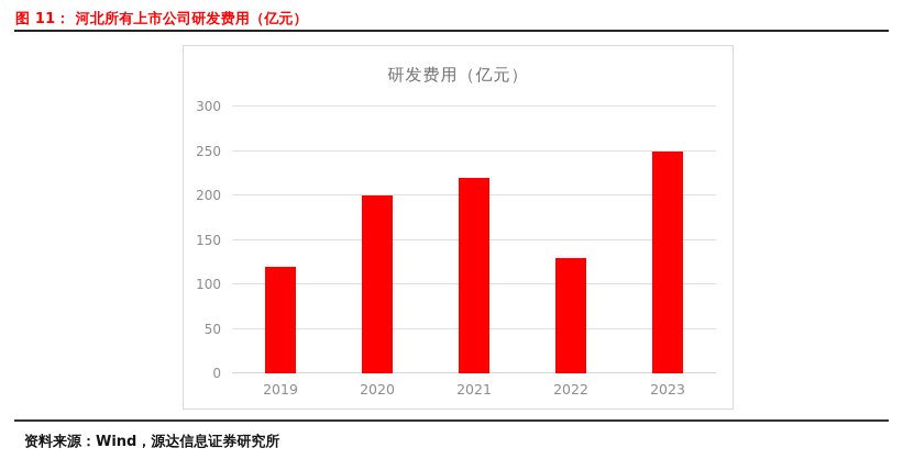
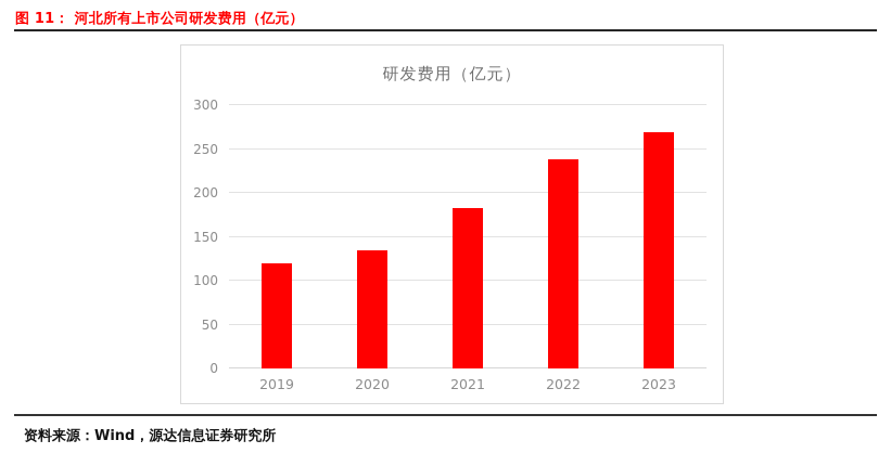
2020: 200 -> 130
2021: 220 -> 180
2022: 130 -> 240
2023: 250 -> 270
